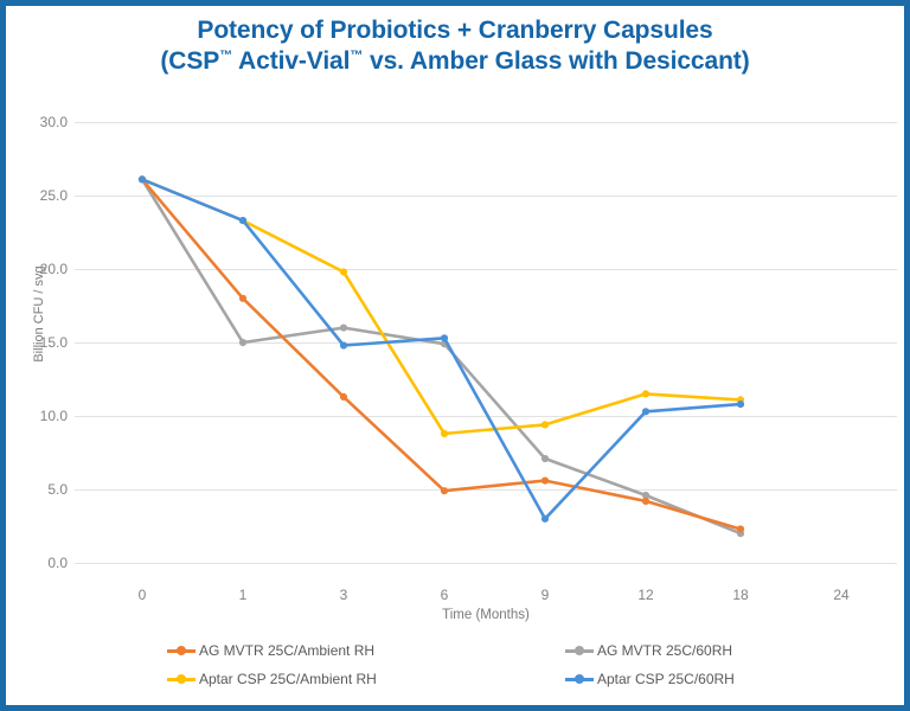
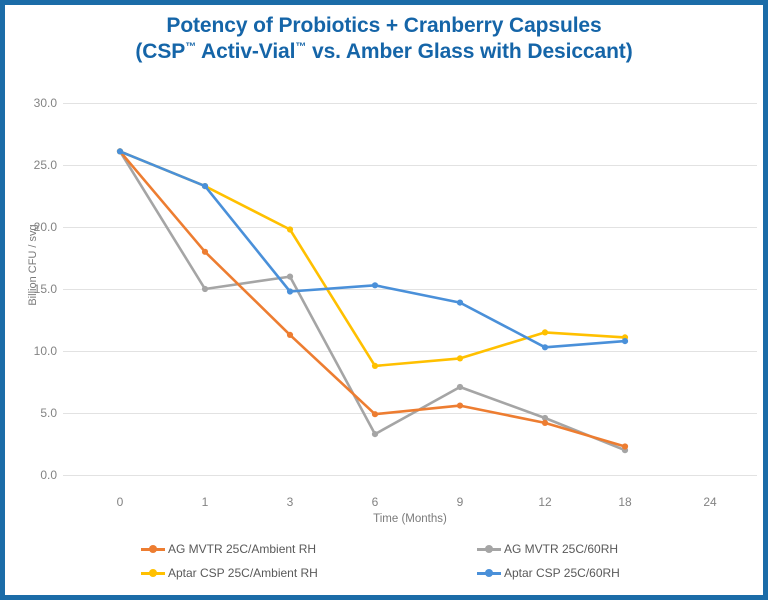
AG MVTR 25C/60RH/6: 14.9 -> 3.3
Aptar CSP 25C/60RH/9: 3.0 -> 13.9
